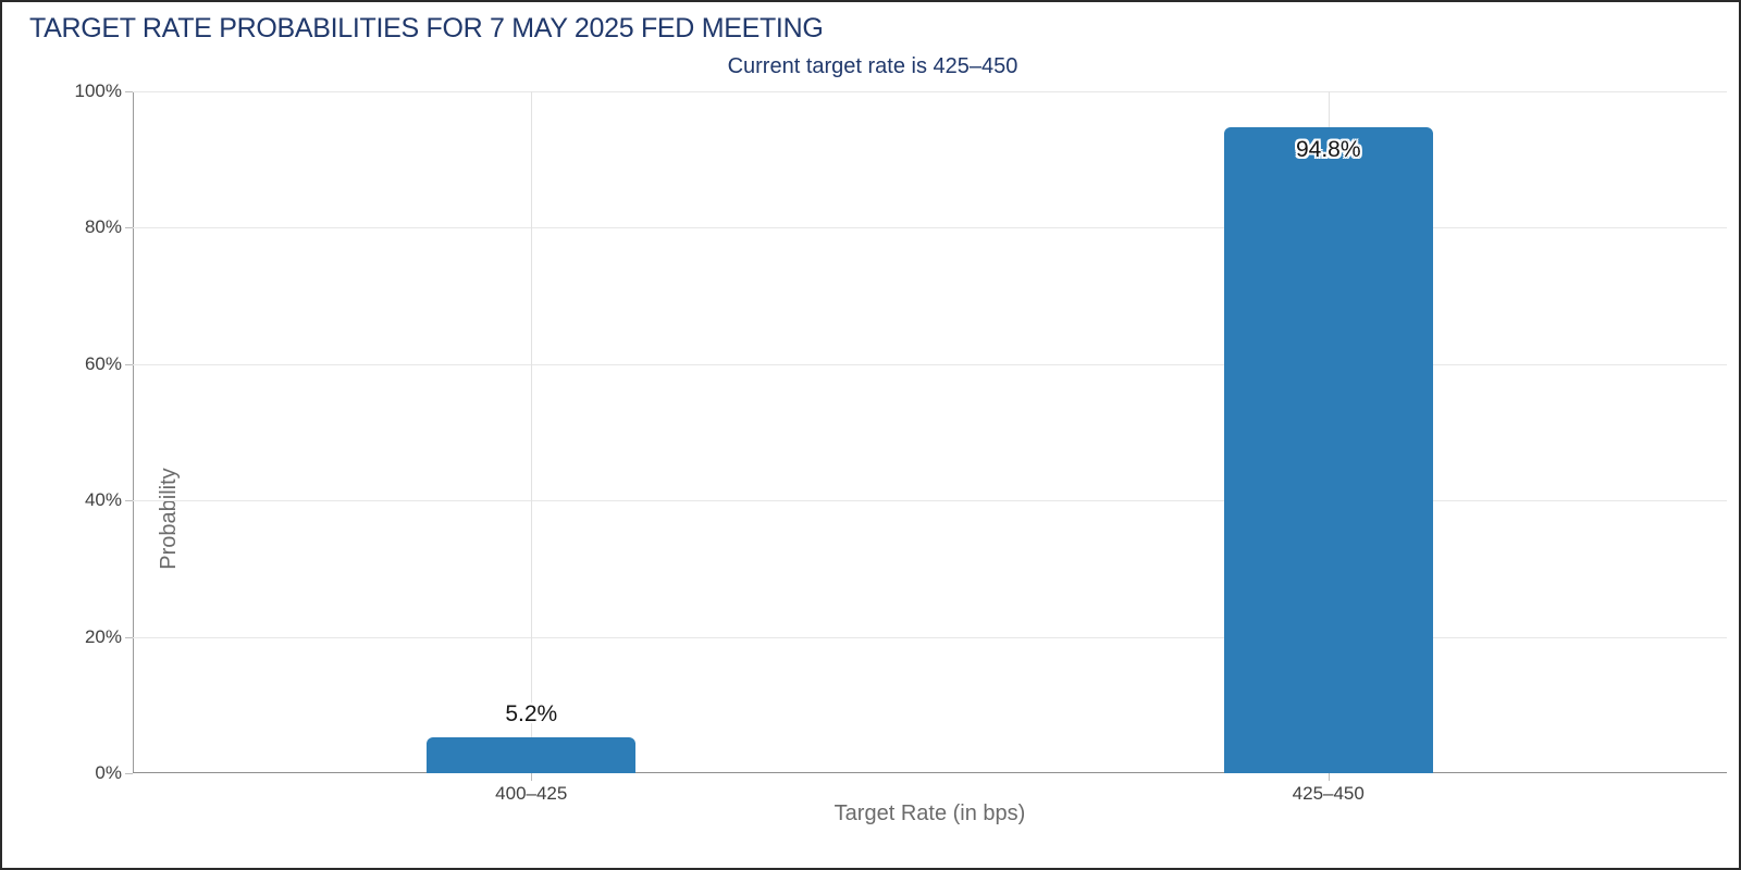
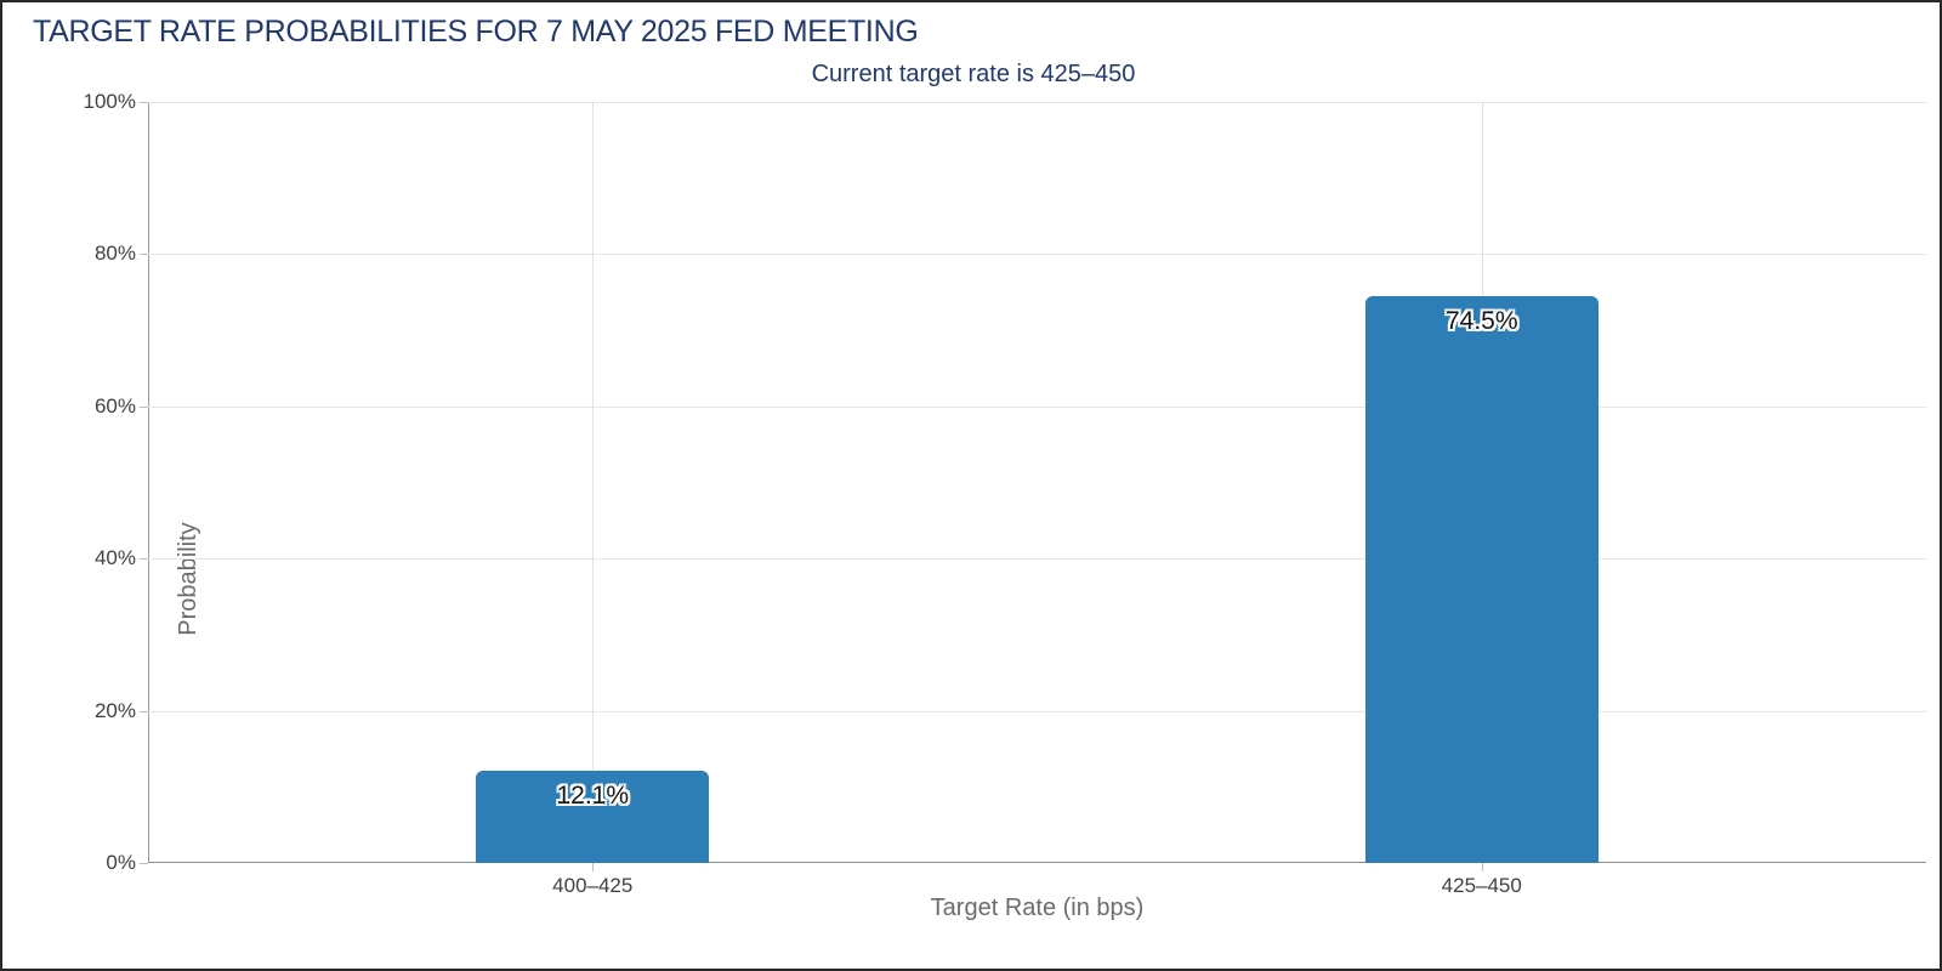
400–425: 5.2% -> 12.1%
425–450: 94.8% -> 74.5%
